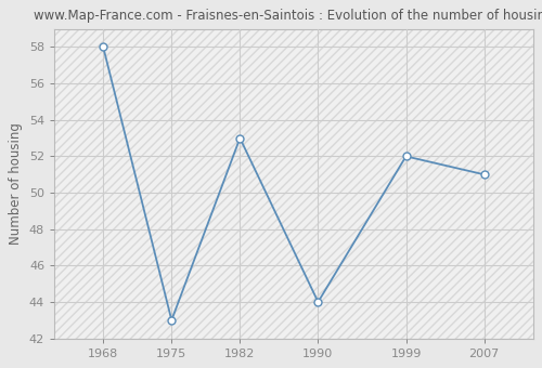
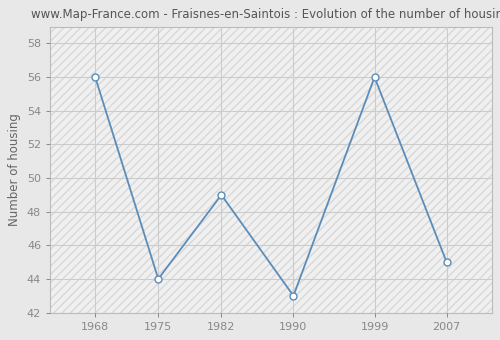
1968: 58 -> 56
1975: 43 -> 44
1982: 53 -> 49
1990: 44 -> 43
1999: 52 -> 56
2007: 51 -> 45
